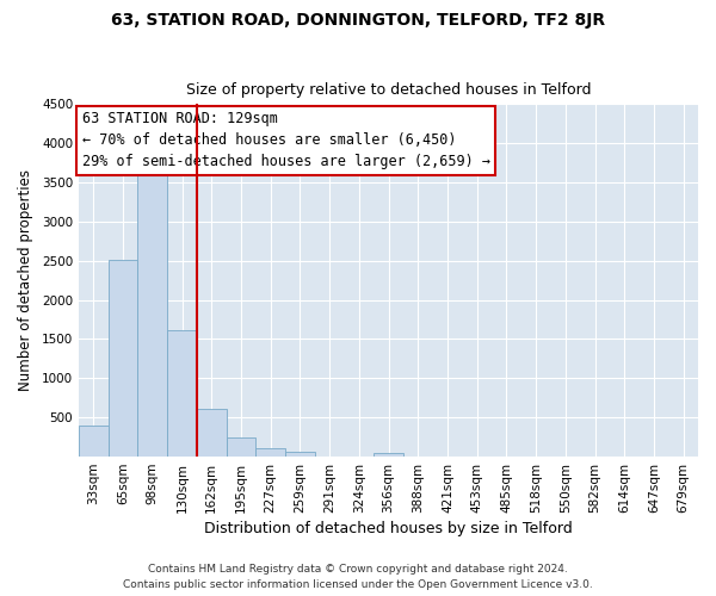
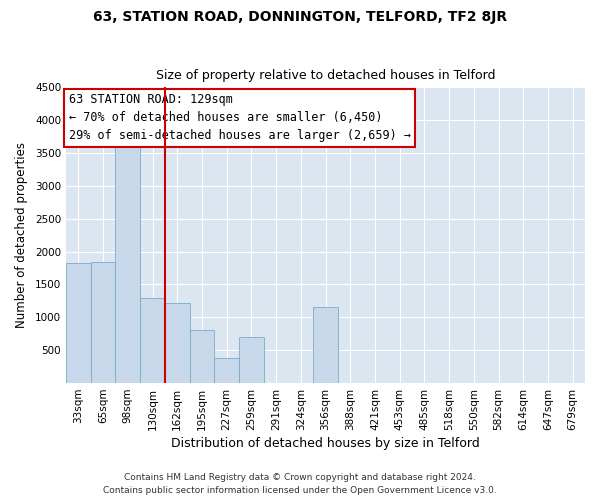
33sqm: 390 -> 1820
65sqm: 2510 -> 1840
130sqm: 1610 -> 1300
162sqm: 610 -> 1220
195sqm: 250 -> 800
227sqm: 110 -> 380
259sqm: 60 -> 700
356sqm: 50 -> 1160
